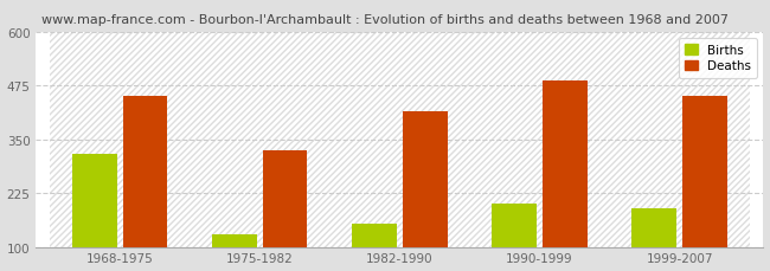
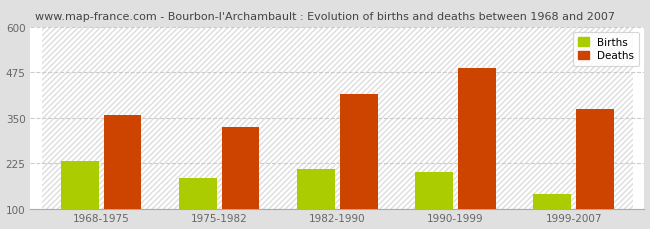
Births/1968-1975: 315 -> 232
Deaths/1968-1975: 450 -> 358
Births/1975-1982: 130 -> 185
Births/1982-1990: 155 -> 210
Births/1999-2007: 190 -> 140
Deaths/1999-2007: 450 -> 375
